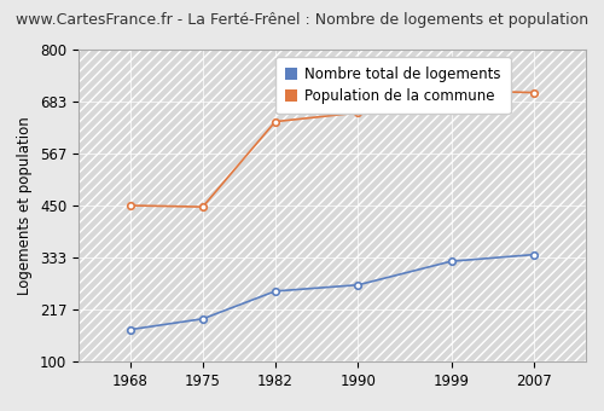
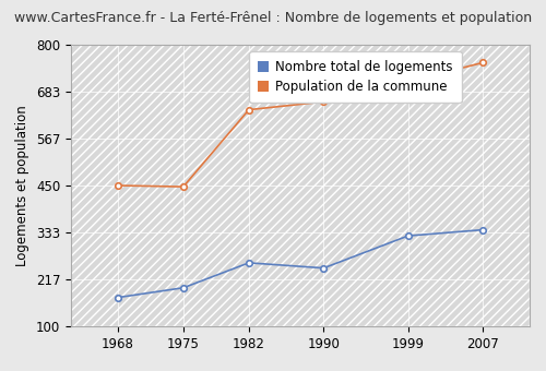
Nombre total de logements/1990: 272 -> 245
Population de la commune/2007: 703 -> 755
